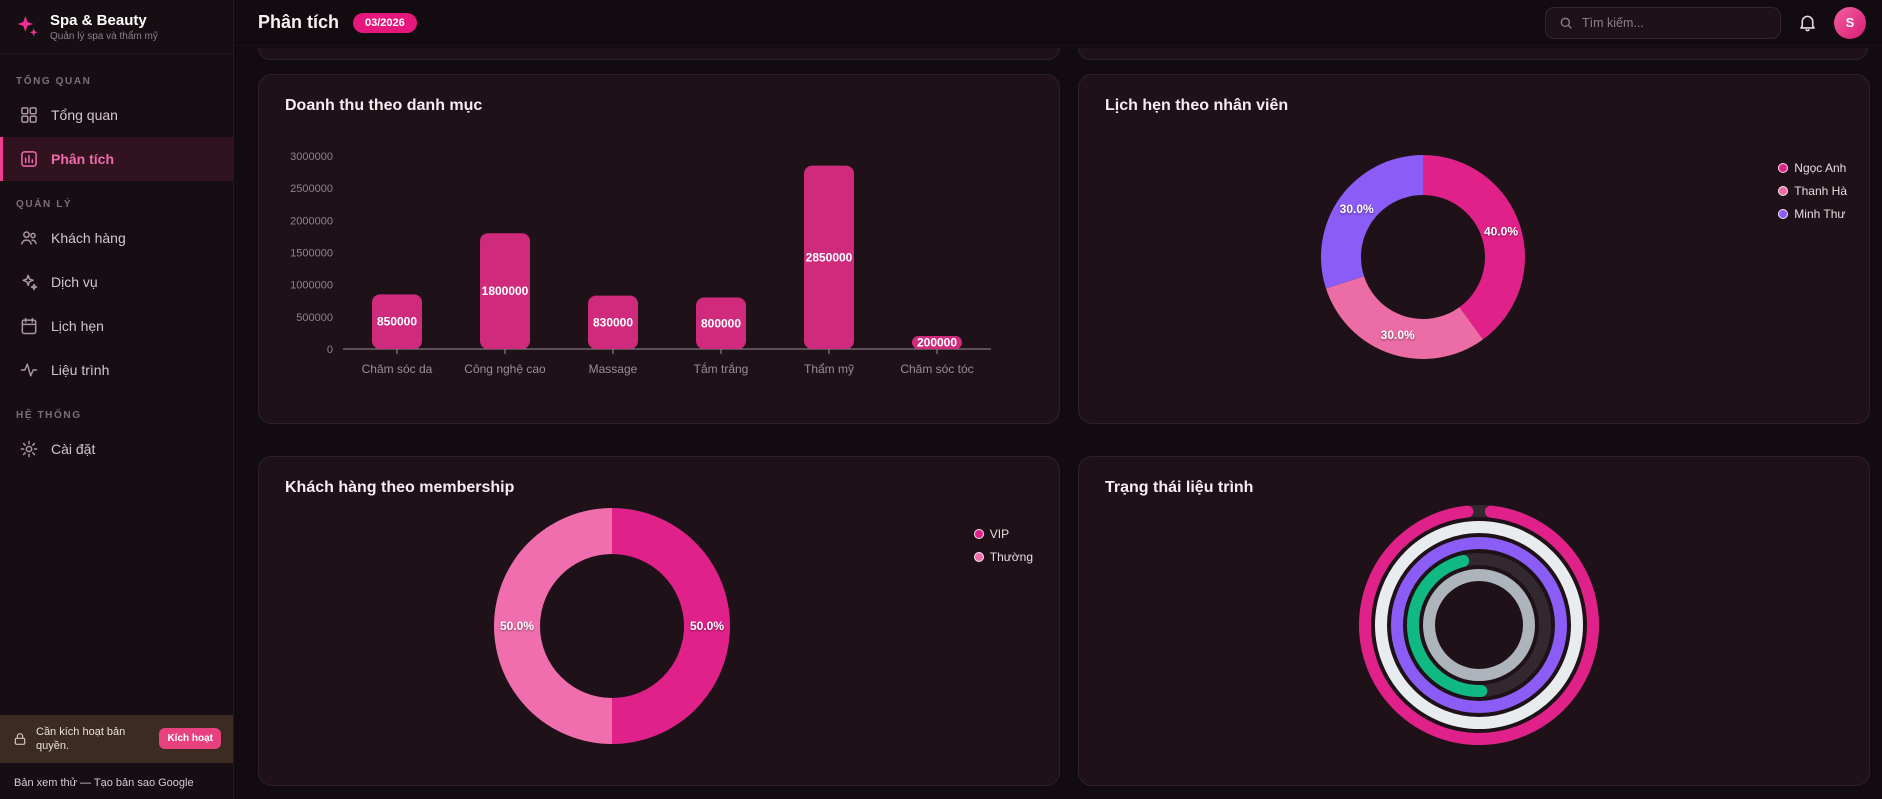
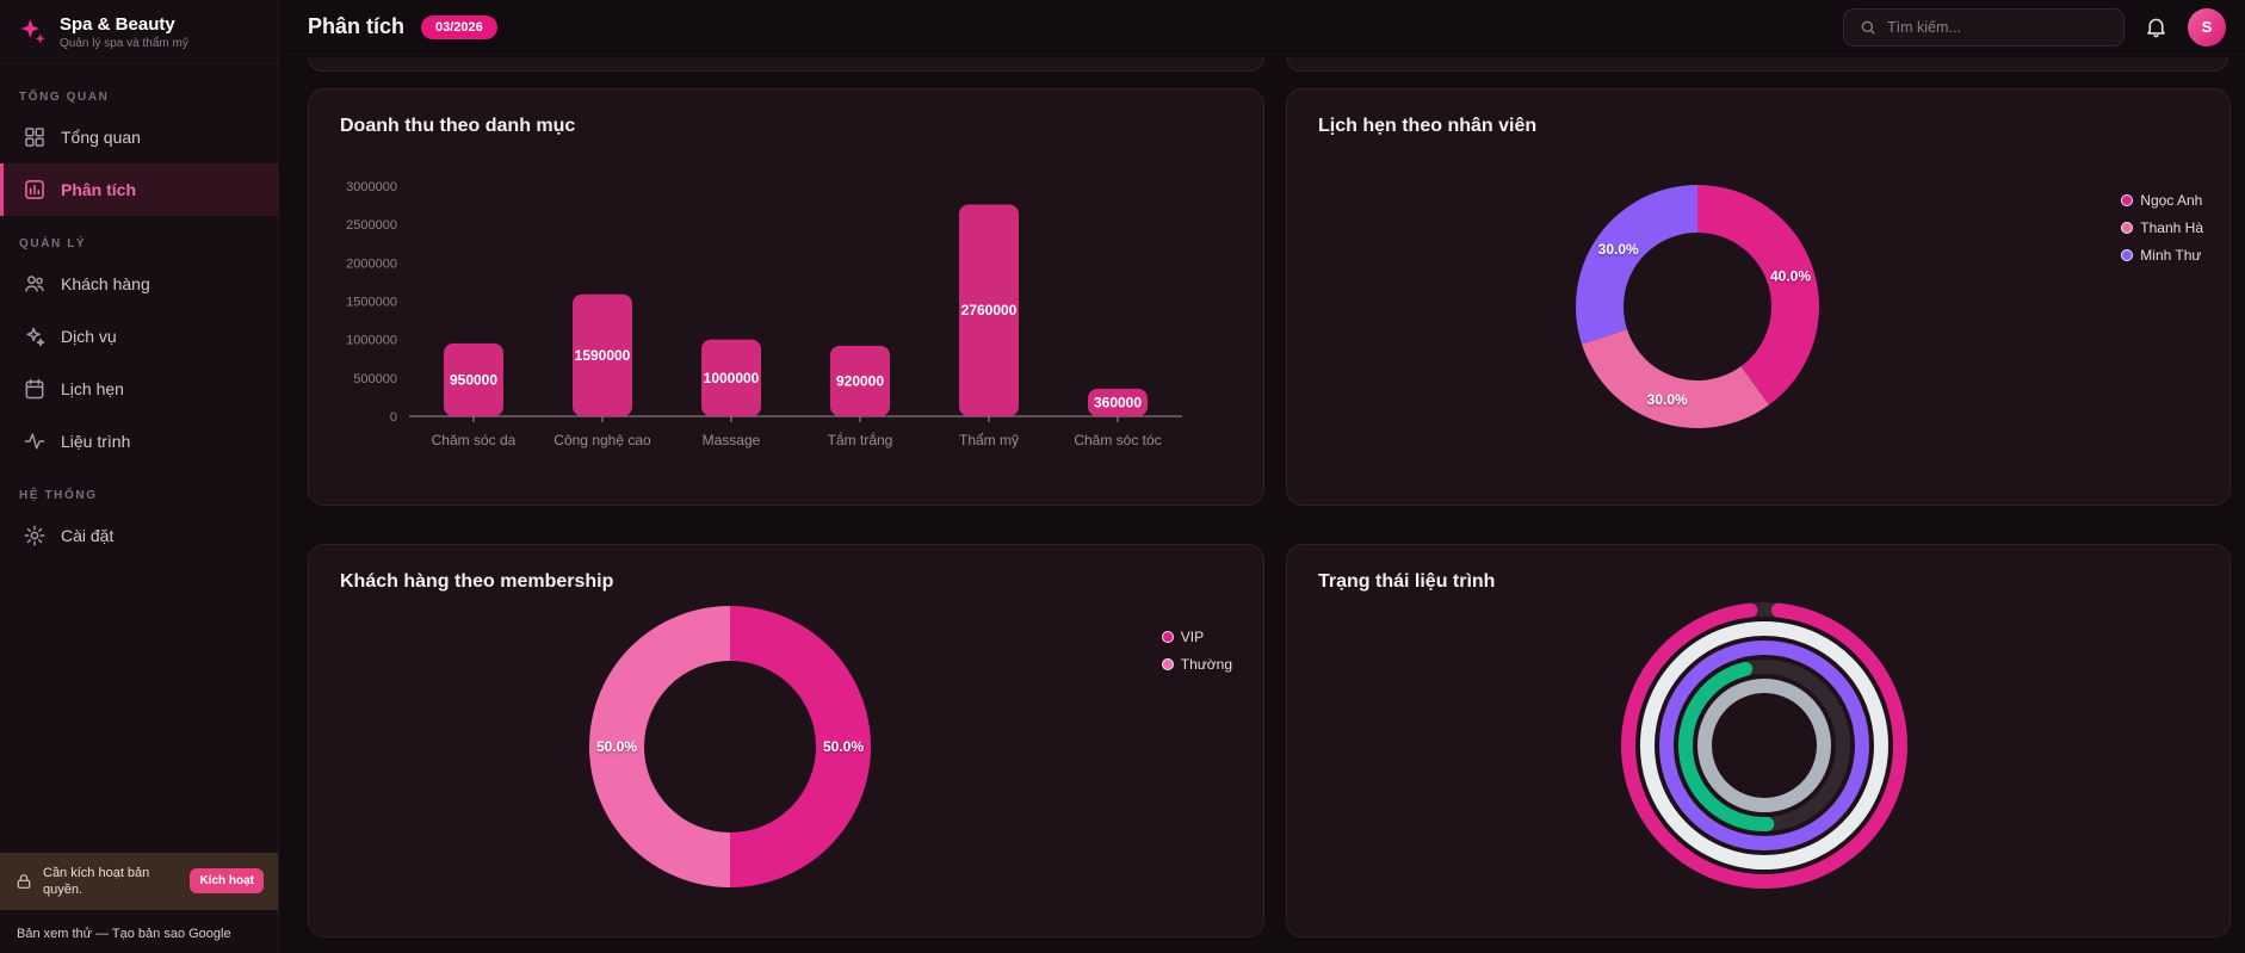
Doanh thu theo danh mục/Chăm sóc da: 850000 -> 950000
Doanh thu theo danh mục/Công nghệ cao: 1800000 -> 1590000
Doanh thu theo danh mục/Massage: 830000 -> 1000000
Doanh thu theo danh mục/Tắm trắng: 800000 -> 920000
Doanh thu theo danh mục/Thẩm mỹ: 2850000 -> 2760000
Doanh thu theo danh mục/Chăm sóc tóc: 200000 -> 360000
